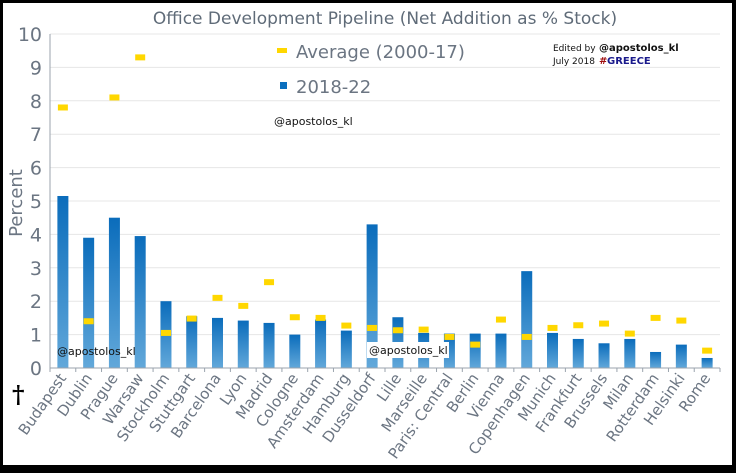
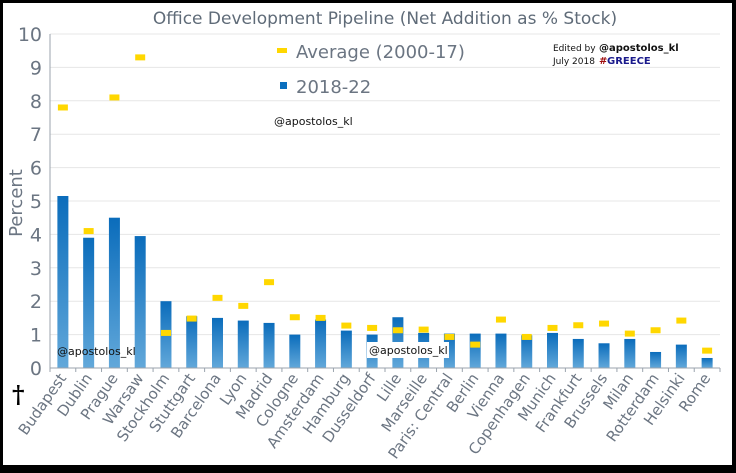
Average (2000-17)/Dublin: 1.4 -> 4.1
2018-22/Dusseldorf: 4.3 -> 1.0
2018-22/Copenhagen: 2.9 -> 1.0
Average (2000-17)/Rotterdam: 1.5 -> 1.1
